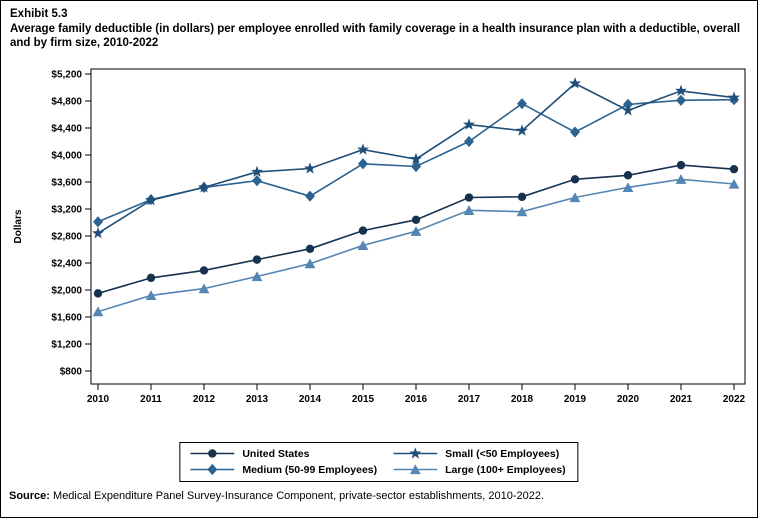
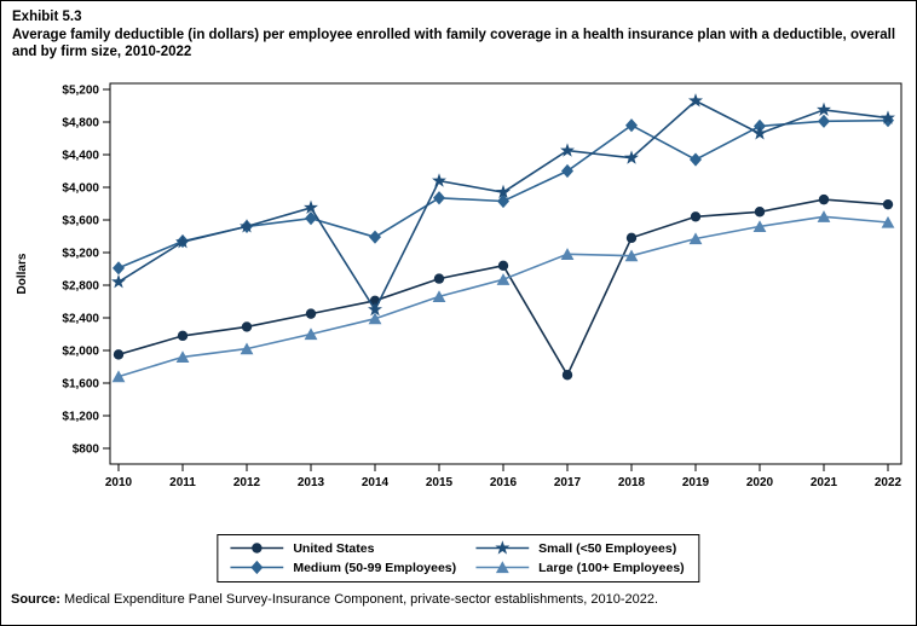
Small (<50 Employees)/2014: $3800 -> $2500
United States/2017: $3400 -> $1700
